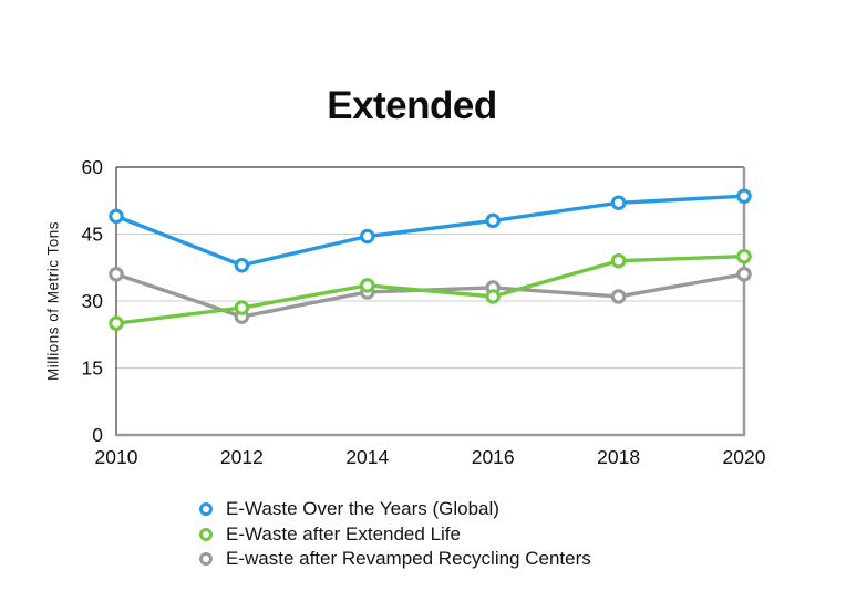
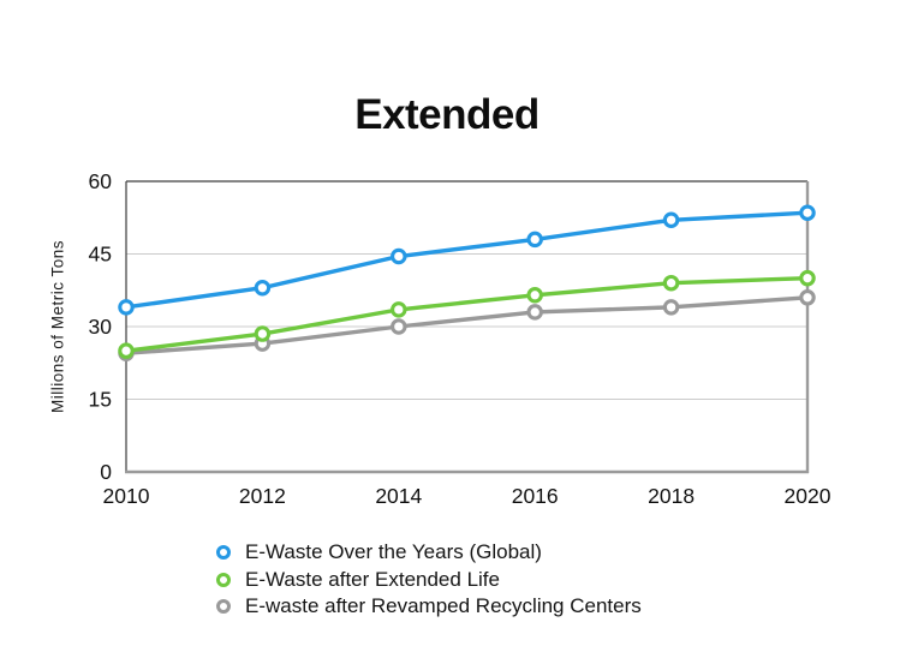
E-Waste Over the Years (Global)/2010: 49 -> 34
E-waste after Revamped Recycling Centers/2010: 36 -> 24
E-waste after Revamped Recycling Centers/2014: 32 -> 30
E-Waste after Extended Life/2016: 31 -> 36
E-waste after Revamped Recycling Centers/2018: 31 -> 34
